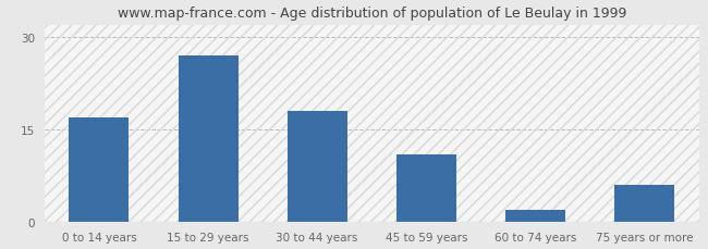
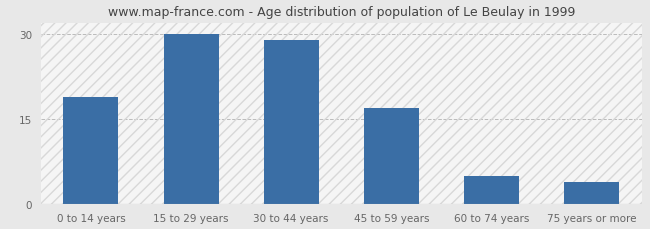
0 to 14 years: 17 -> 19
15 to 29 years: 27 -> 30
30 to 44 years: 18 -> 29
45 to 59 years: 11 -> 17
60 to 74 years: 2 -> 5
75 years or more: 6 -> 4
